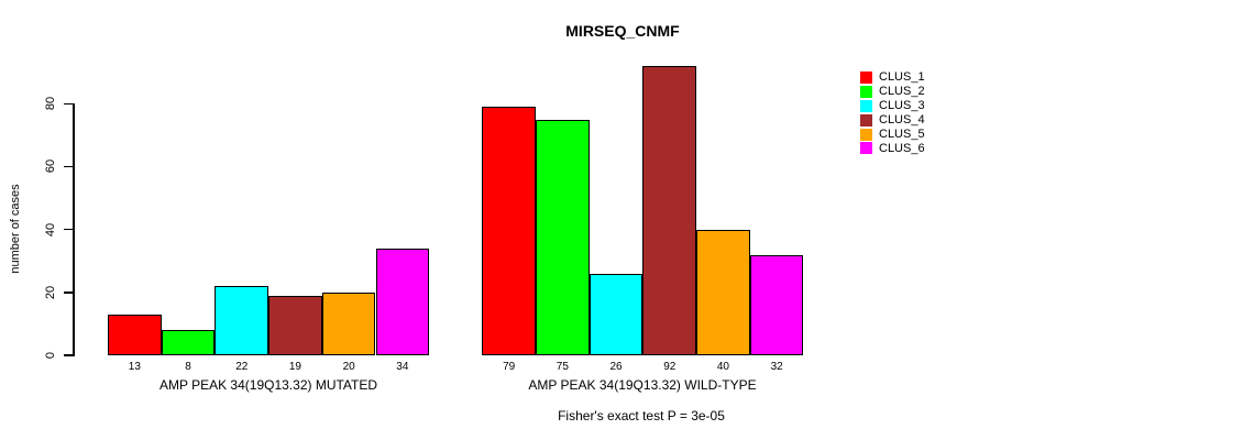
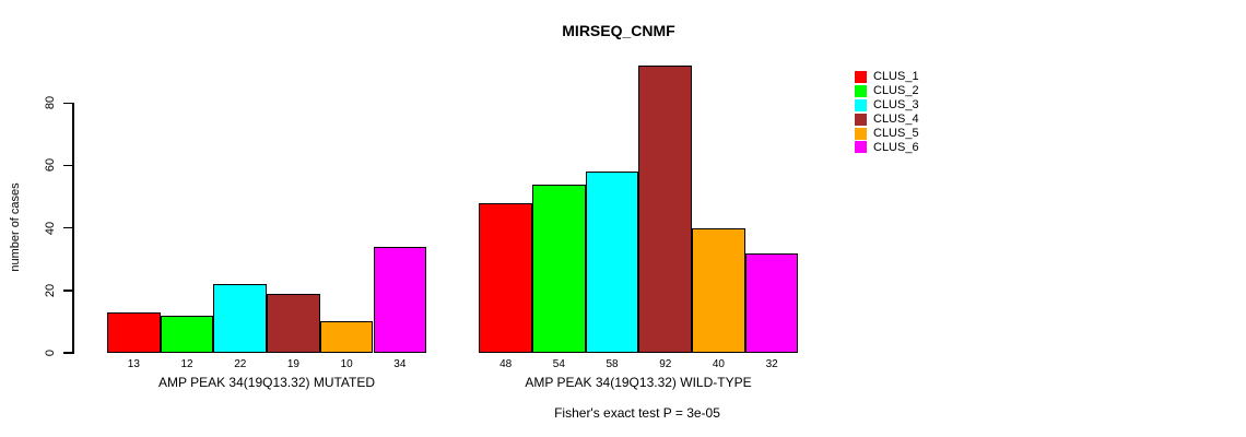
CLUS_2/AMP PEAK 34(19Q13.32) MUTATED: 8 -> 12
CLUS_5/AMP PEAK 34(19Q13.32) MUTATED: 20 -> 10
CLUS_1/AMP PEAK 34(19Q13.32) WILD-TYPE: 79 -> 48
CLUS_2/AMP PEAK 34(19Q13.32) WILD-TYPE: 75 -> 54
CLUS_3/AMP PEAK 34(19Q13.32) WILD-TYPE: 26 -> 58
